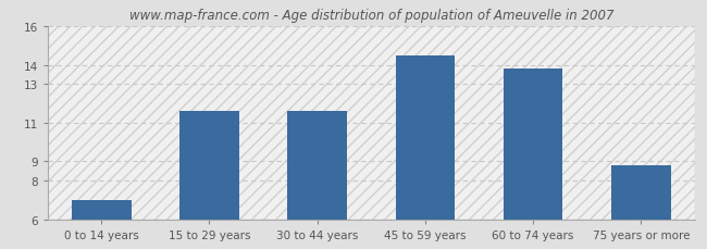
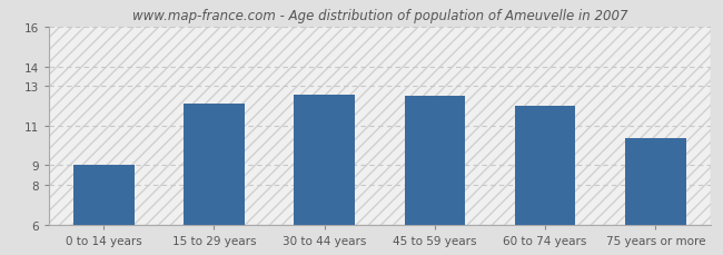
0 to 14 years: 7.0 -> 9.0
15 to 29 years: 11.6 -> 12.1
30 to 44 years: 11.6 -> 12.6
45 to 59 years: 14.5 -> 12.5
60 to 74 years: 13.8 -> 12.0
75 years or more: 8.8 -> 10.4
